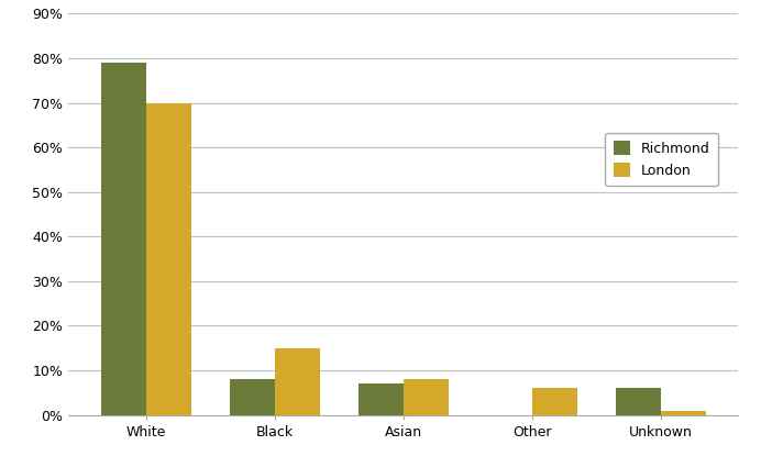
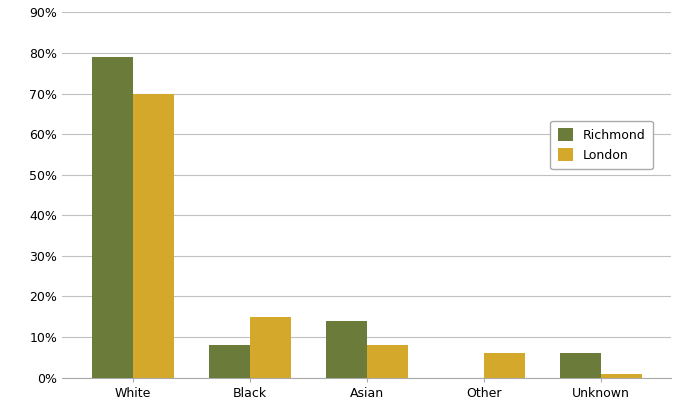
Richmond/Asian: 7% -> 14%
